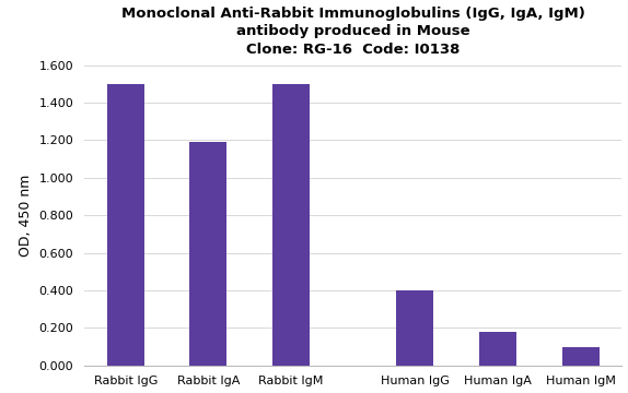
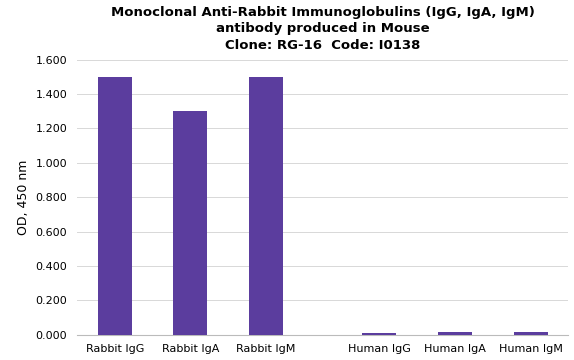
Rabbit IgA: 1.19 -> 1.30
Human IgG: 0.40 -> 0.01
Human IgA: 0.18 -> 0.02
Human IgM: 0.10 -> 0.01
